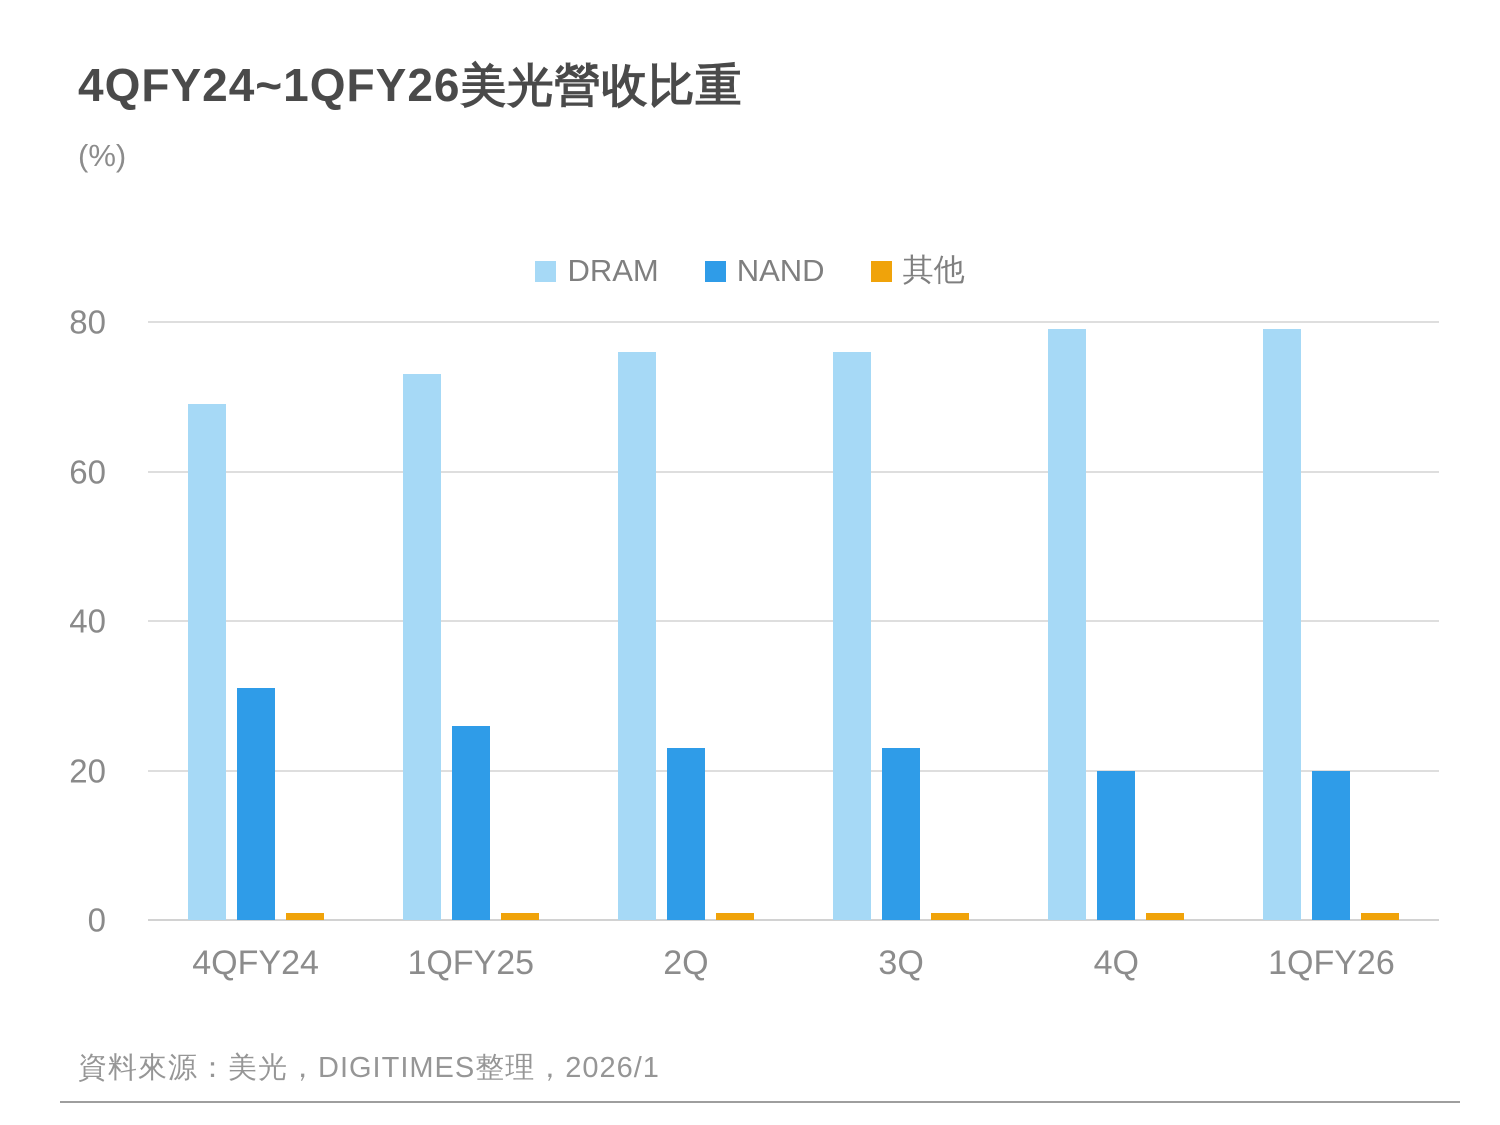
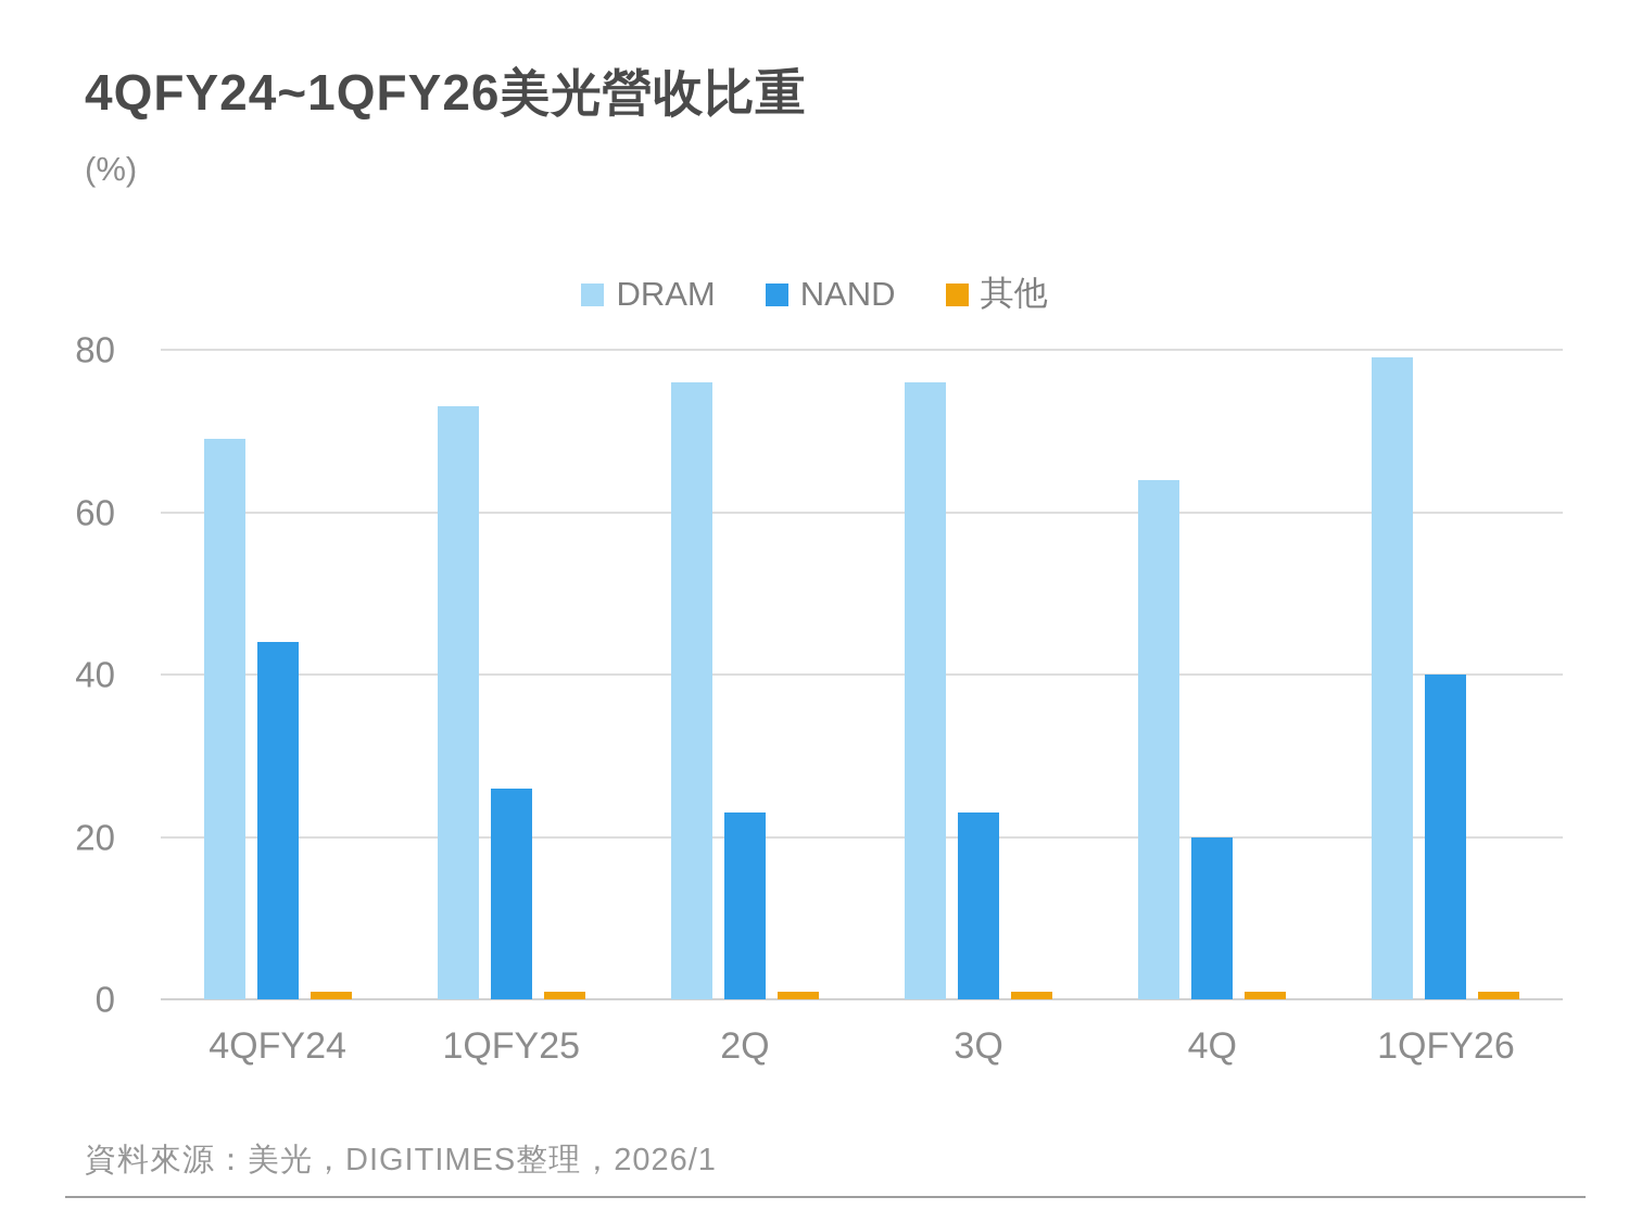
NAND/4QFY24: 31 -> 44
DRAM/4Q: 79 -> 64
NAND/1QFY26: 20 -> 40
